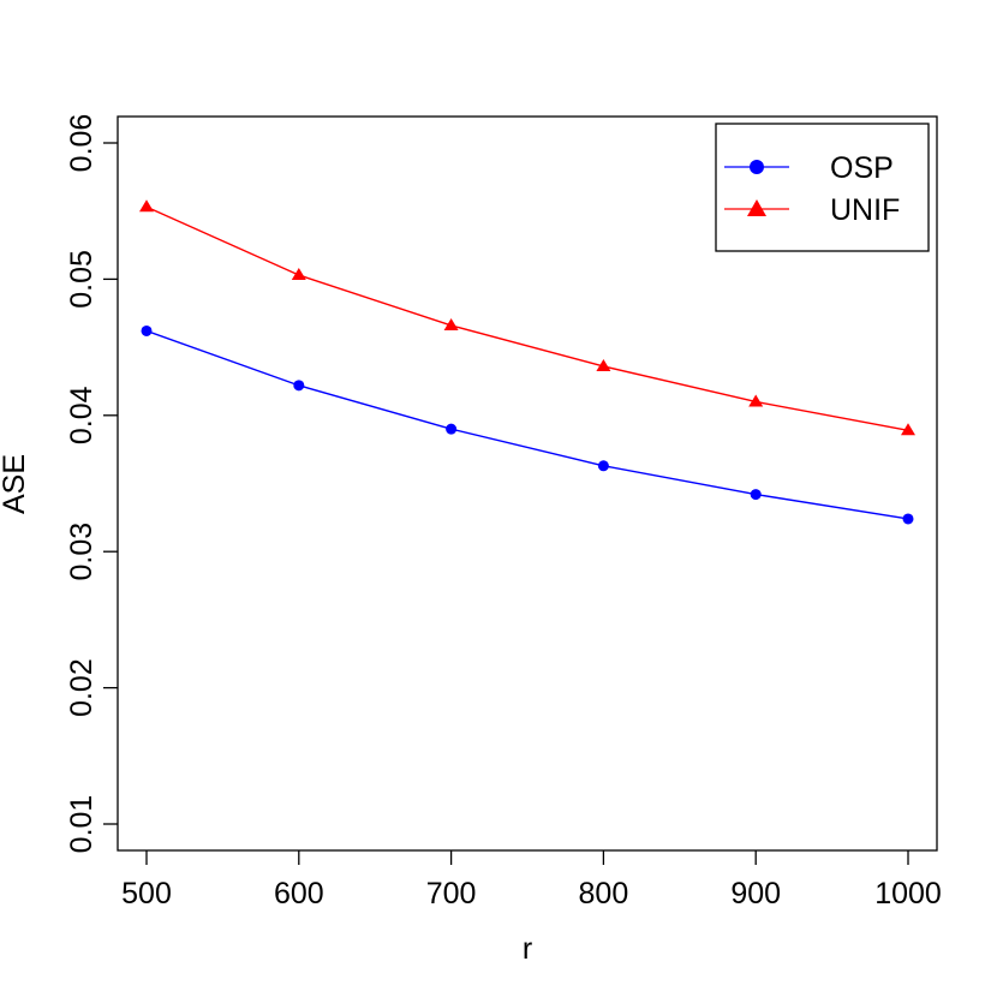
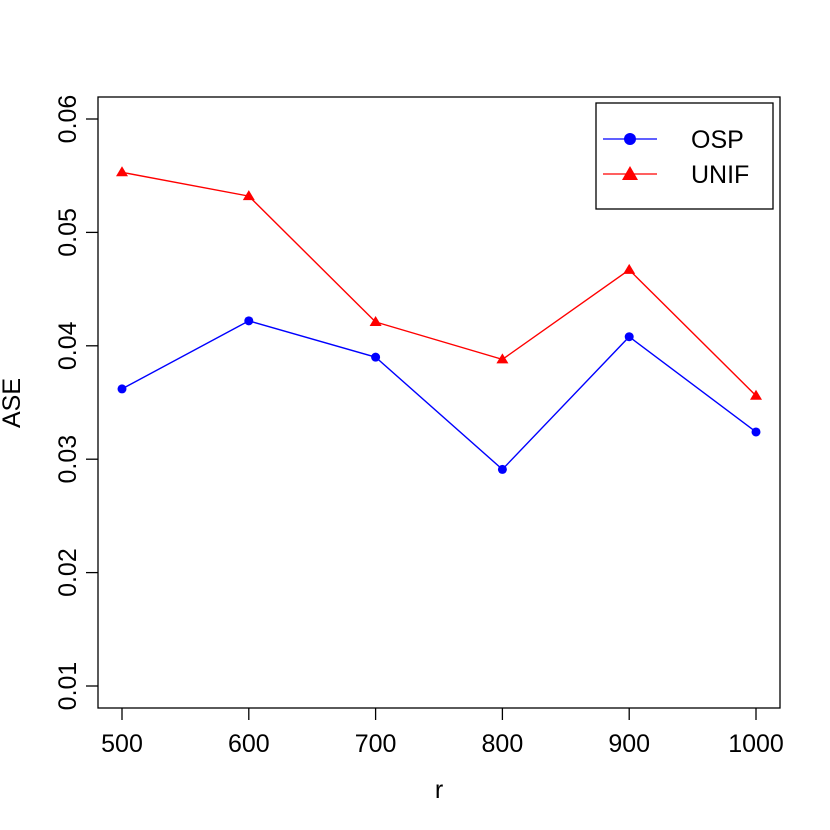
OSP/500: 0.0462 -> 0.0362
UNIF/600: 0.0503 -> 0.0532
UNIF/700: 0.0466 -> 0.0421
OSP/800: 0.0363 -> 0.0291
UNIF/800: 0.0436 -> 0.0388
OSP/900: 0.0342 -> 0.0408
UNIF/900: 0.0410 -> 0.0467
UNIF/1000: 0.0389 -> 0.0356
